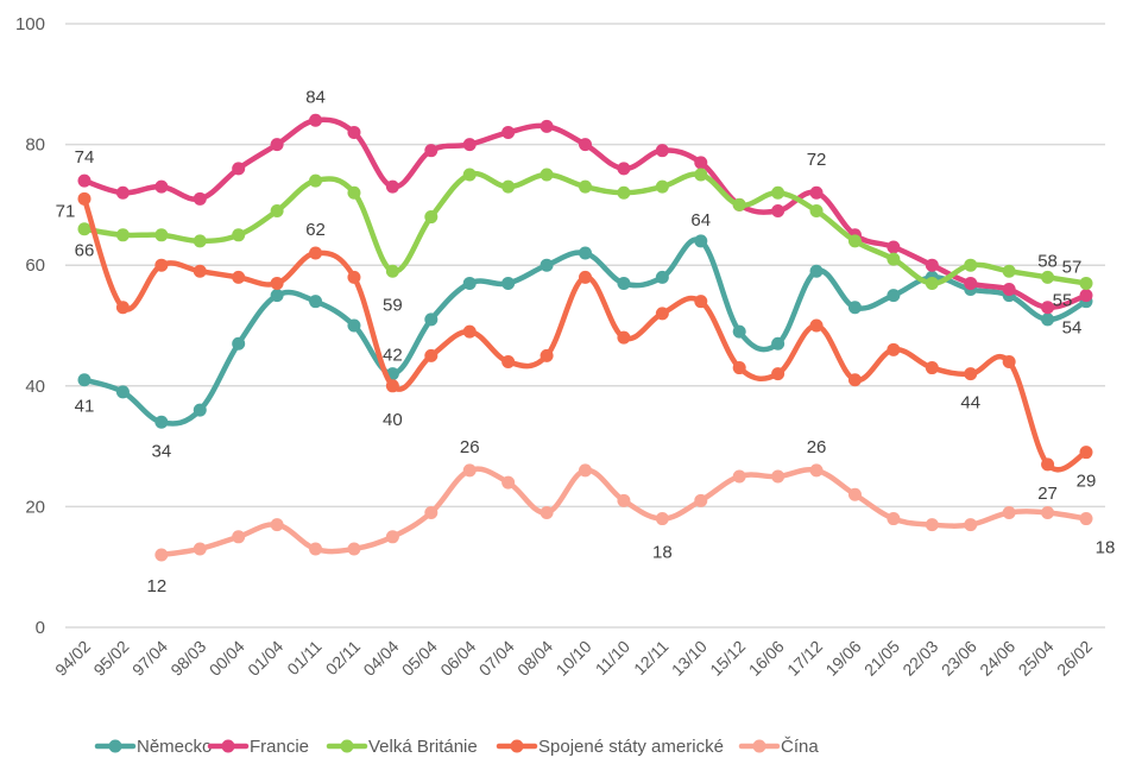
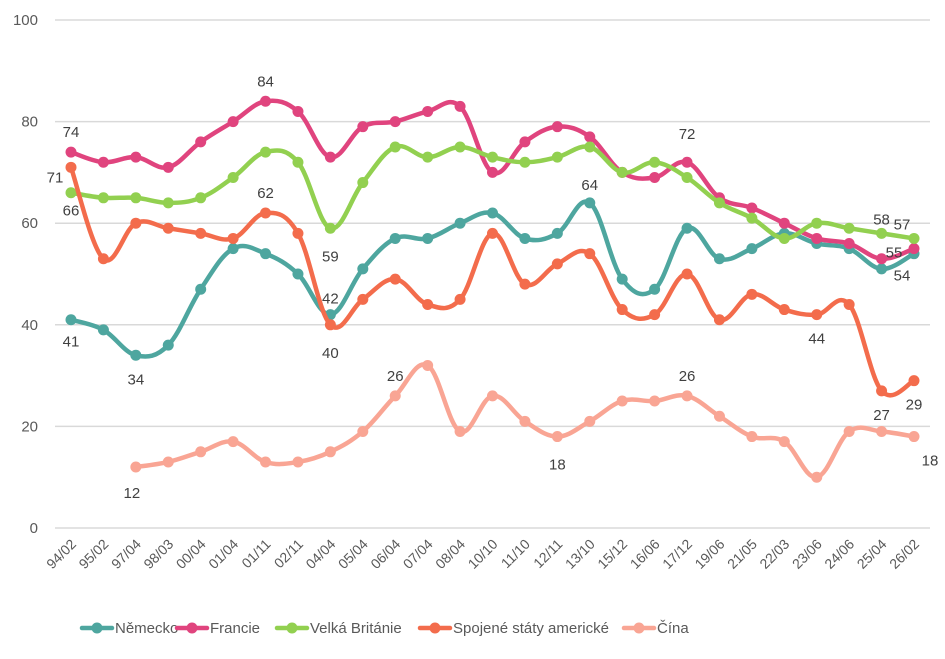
Čína/07/04: 24 -> 32
Francie/10/10: 80 -> 70
Čína/23/06: 17 -> 10
